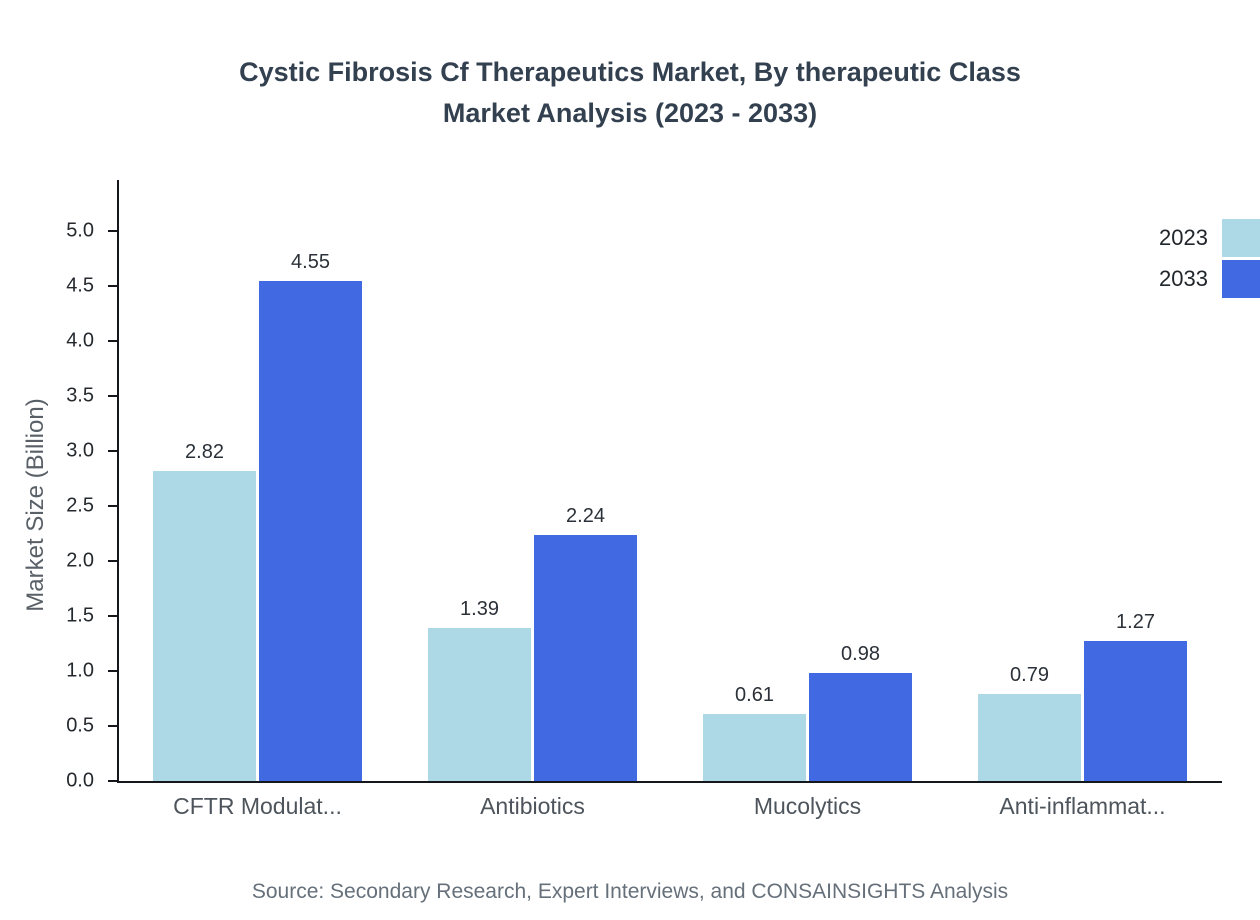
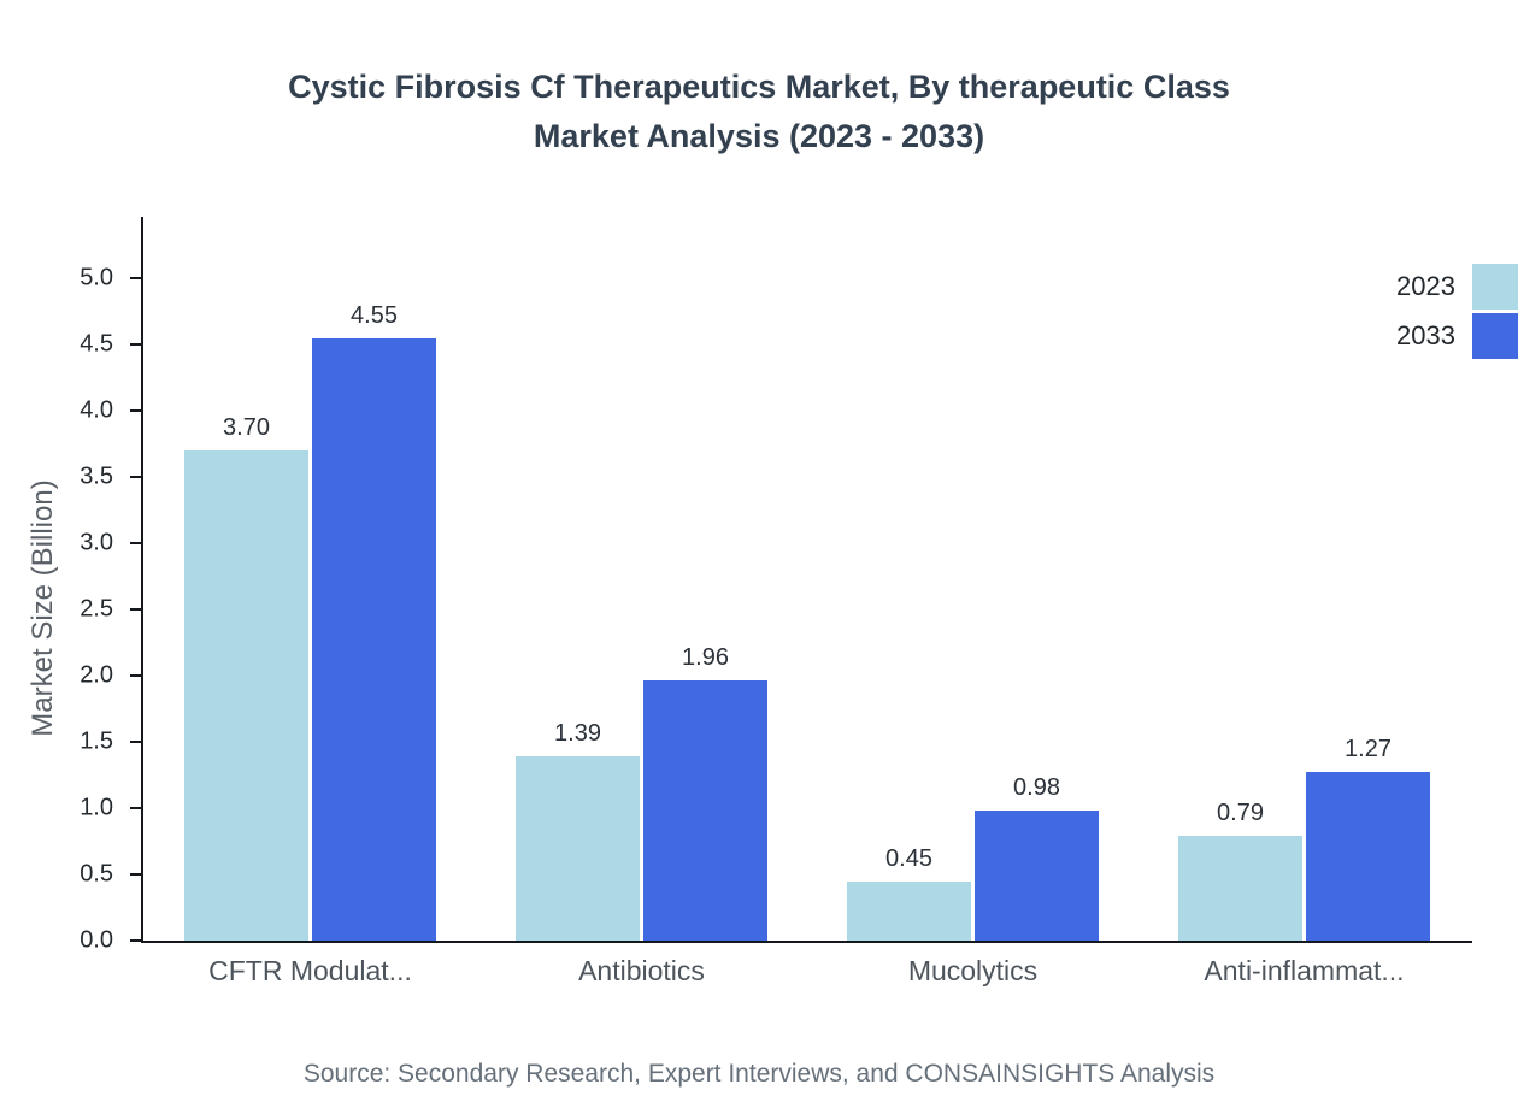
2023/CFTR Modulat...: 2.82 -> 3.70
2033/Antibiotics: 2.24 -> 1.96
2023/Mucolytics: 0.61 -> 0.45
